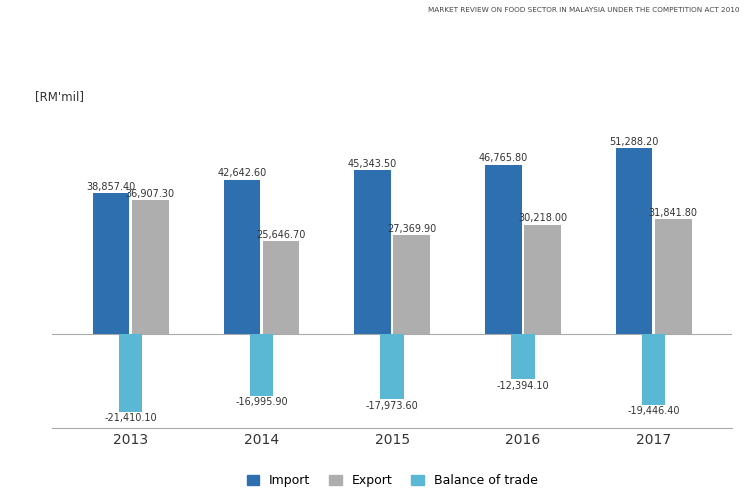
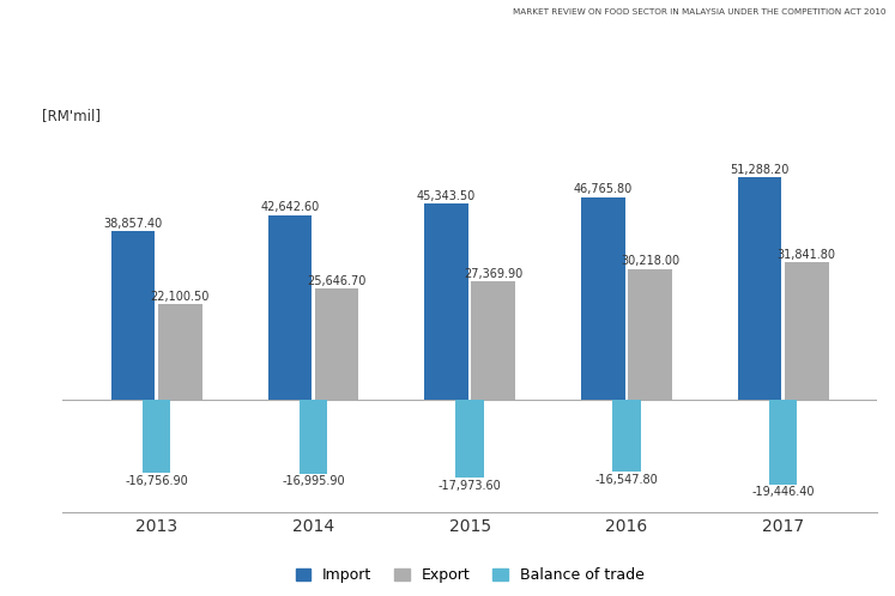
Balance of trade/2013: -21,410.10 -> -16,756.90
Export/2013: 36,907.30 -> 22,100.50
Balance of trade/2016: -12,394.10 -> -16,547.80
